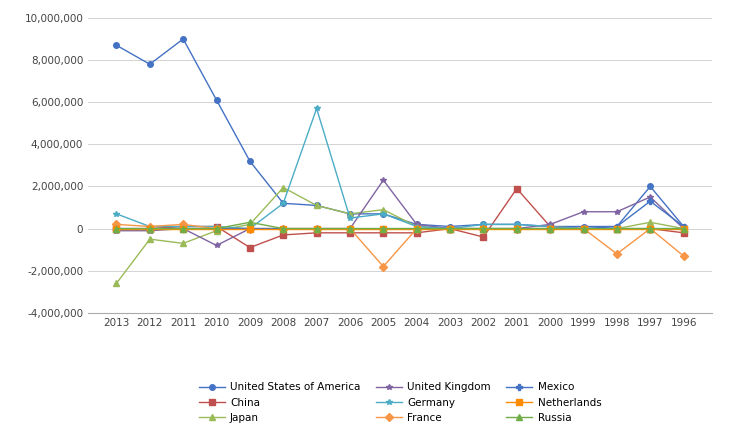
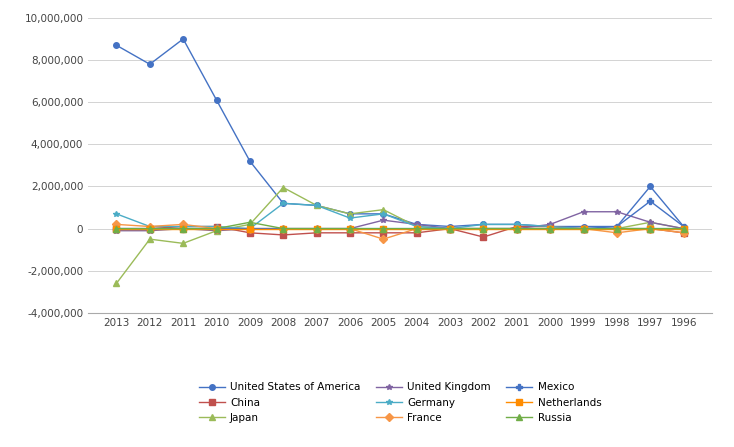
United Kingdom/2010: -800,000 -> -100,000
China/2009: -900,000 -> -200,000
Germany/2007: 5,700,000 -> 1,100,000
United Kingdom/2005: 2,300,000 -> 400,000
France/2005: -1,800,000 -> -500,000
China/2001: 1,900,000 -> 100,000
France/1998: -1,200,000 -> -200,000
United Kingdom/1997: 1,500,000 -> 300,000
France/1996: -1,300,000 -> -200,000
